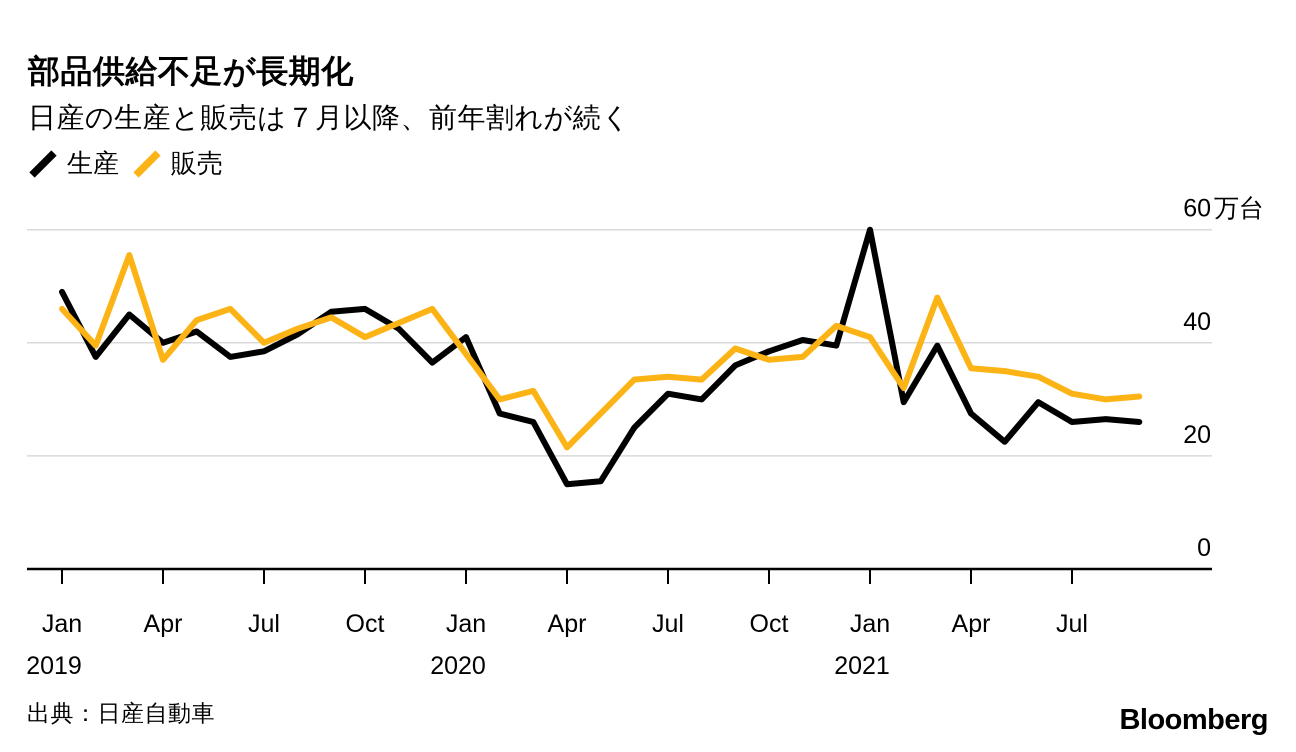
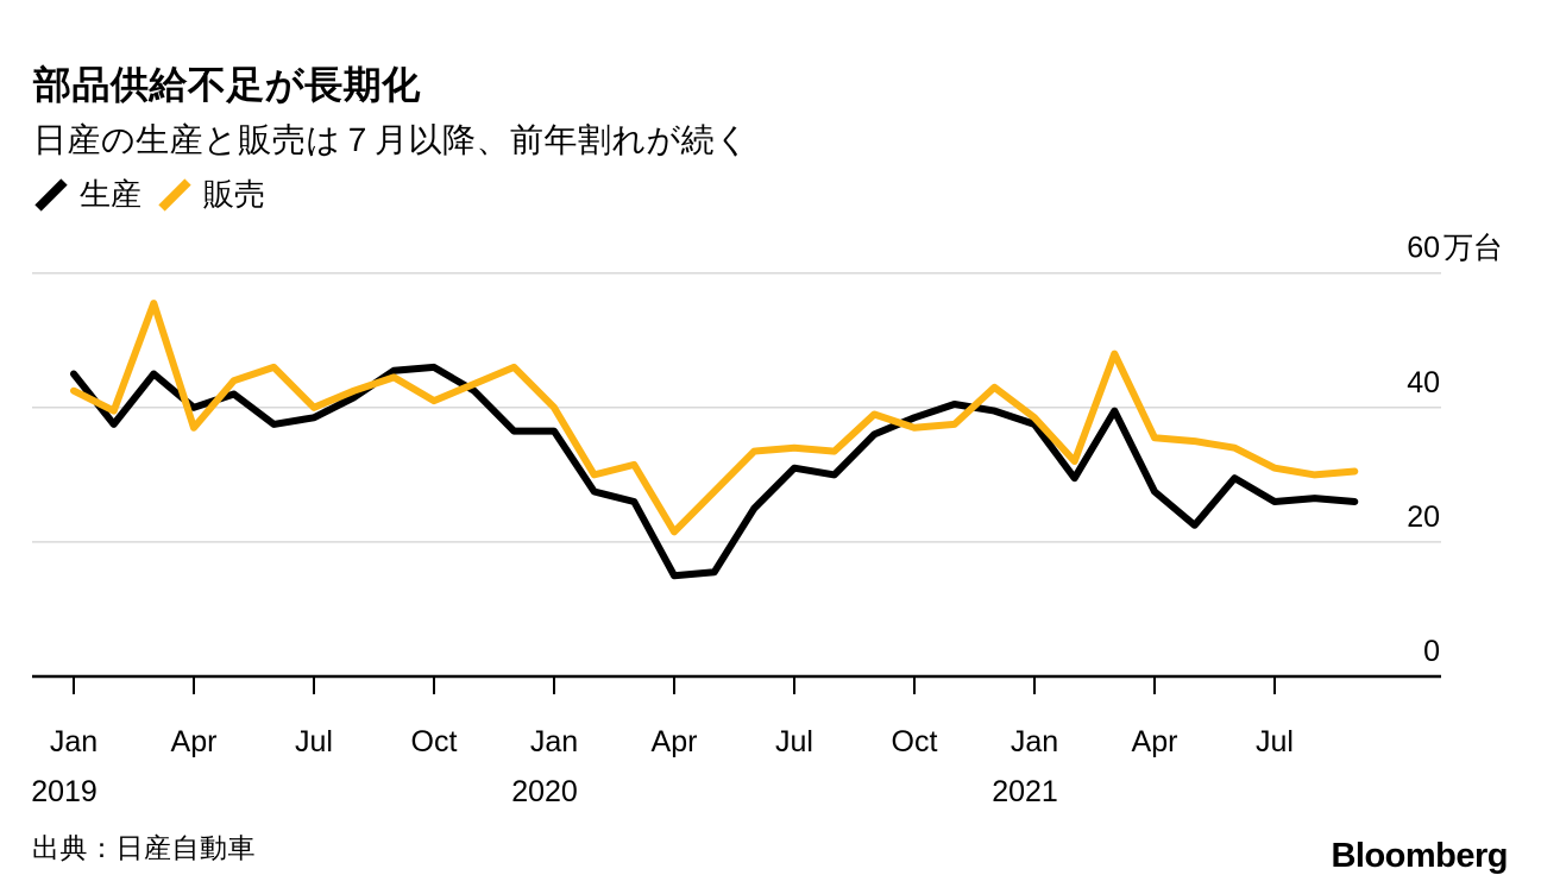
生産/Jan 2019: 49 -> 45
販売/Jan 2019: 46 -> 42
生産/Jan 2020: 41 -> 36
販売/Jan 2020: 38 -> 40
生産/Jan 2021: 60 -> 38
販売/Jan 2021: 41 -> 38
